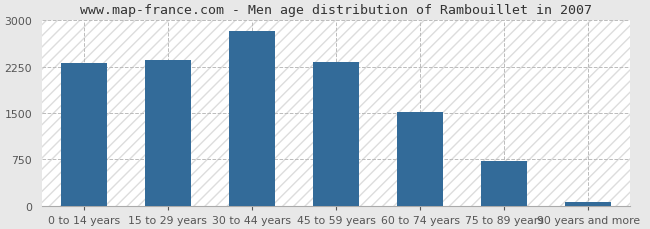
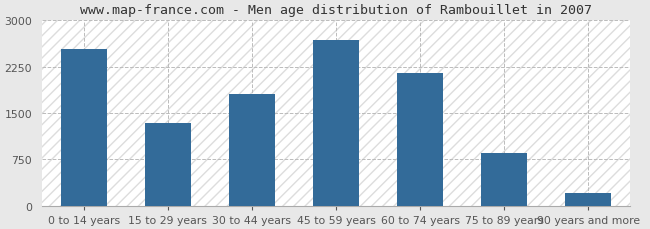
0 to 14 years: 2300 -> 2540
15 to 29 years: 2360 -> 1340
30 to 44 years: 2820 -> 1800
45 to 59 years: 2330 -> 2680
60 to 74 years: 1510 -> 2140
75 to 89 years: 730 -> 860
90 years and more: 60 -> 200
